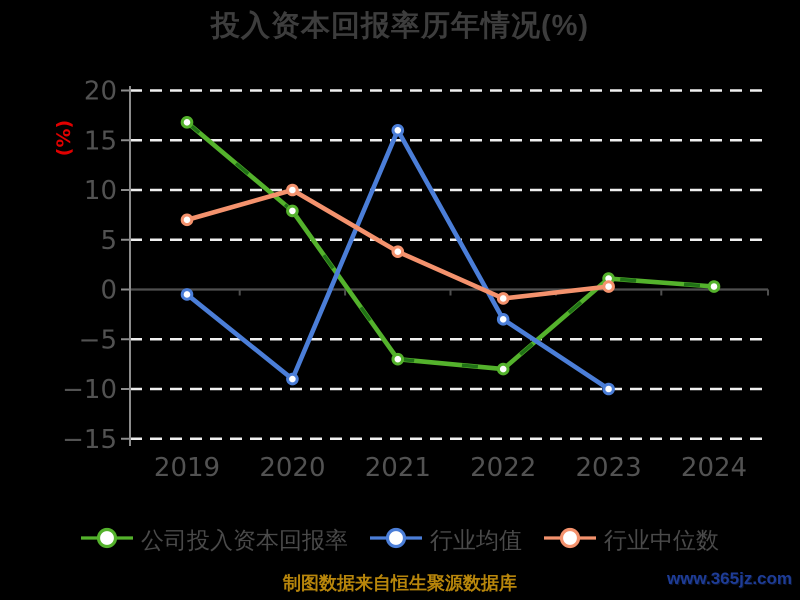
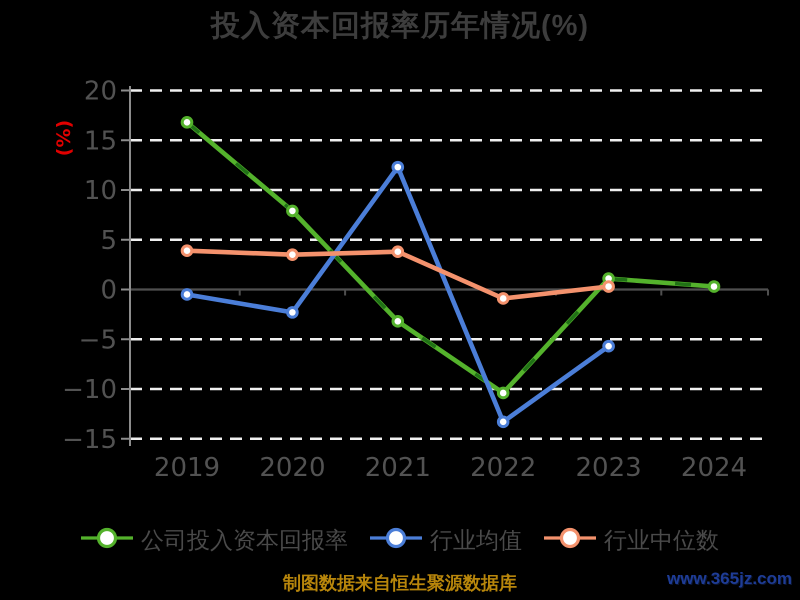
行业中位数/2019: 7 -> 4
行业均值/2020: -9 -> -2
行业中位数/2020: 10 -> 4
公司投入资本回报率/2021: -7 -> -3
行业均值/2021: 16 -> 12
公司投入资本回报率/2022: -8 -> -10
行业均值/2022: -3 -> -13
行业均值/2023: -10 -> -6
